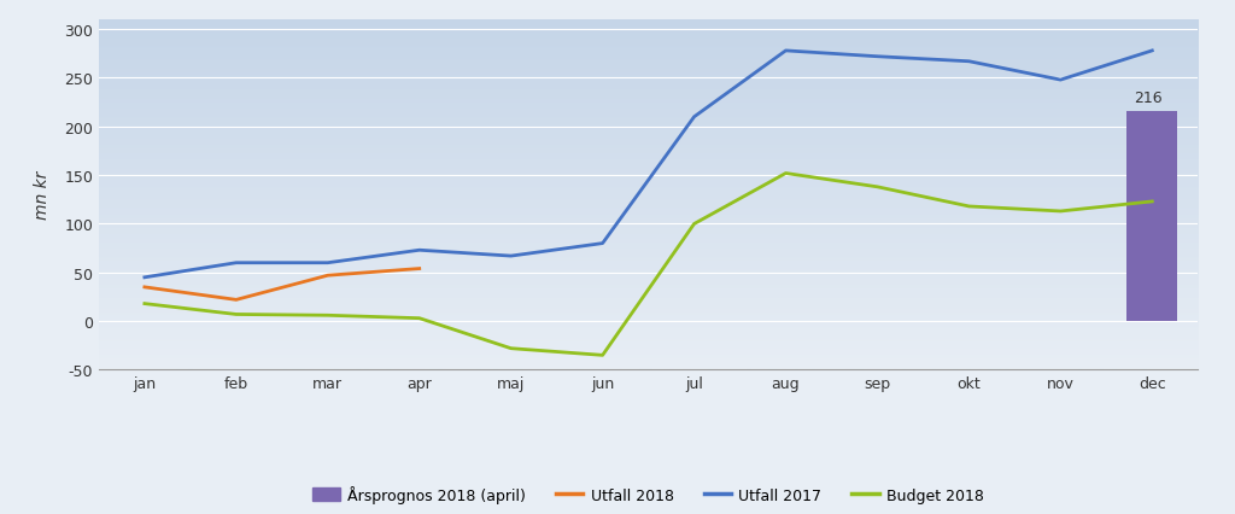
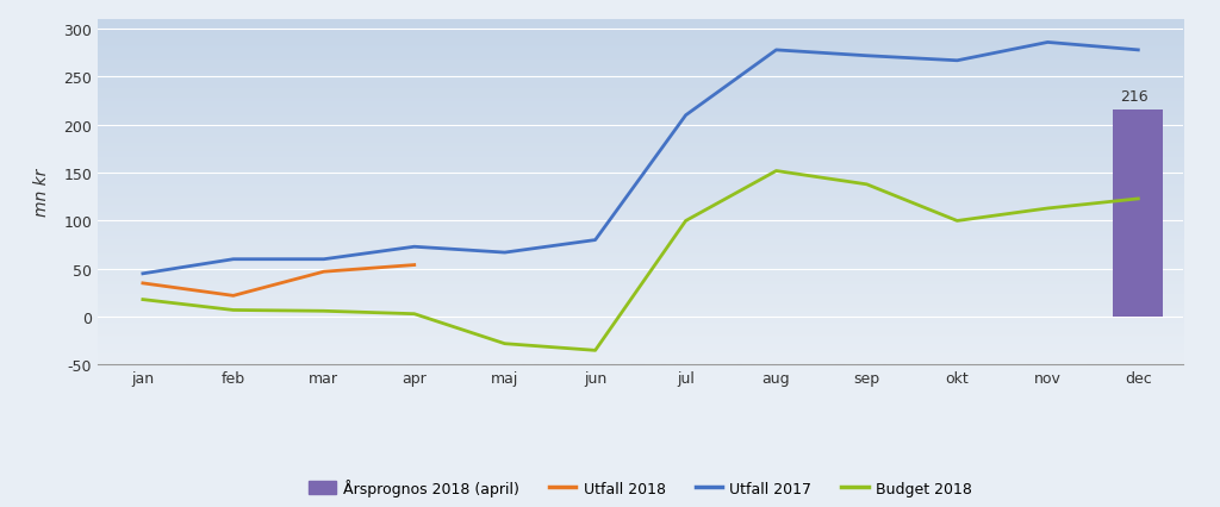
Budget 2018/okt: 118 -> 100
Utfall 2017/nov: 248 -> 286
